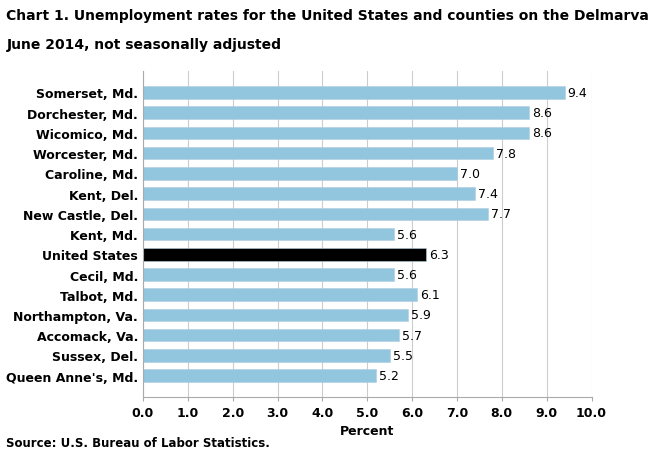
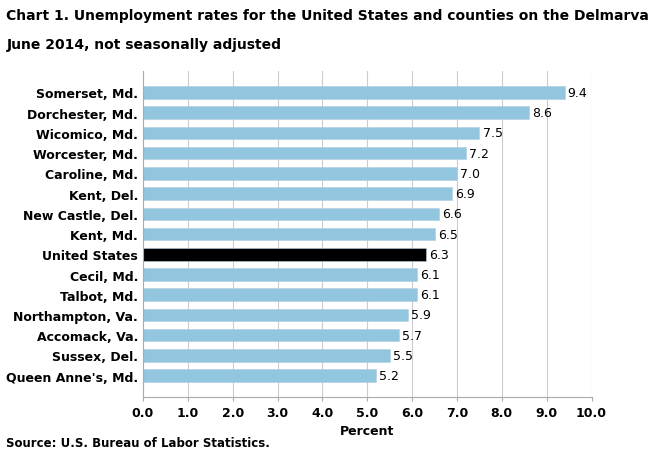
Wicomico, Md.: 8.6 -> 7.5
Worcester, Md.: 7.8 -> 7.2
Kent, Del.: 7.4 -> 6.9
New Castle, Del.: 7.7 -> 6.6
Kent, Md.: 5.6 -> 6.5
Cecil, Md.: 5.6 -> 6.1
